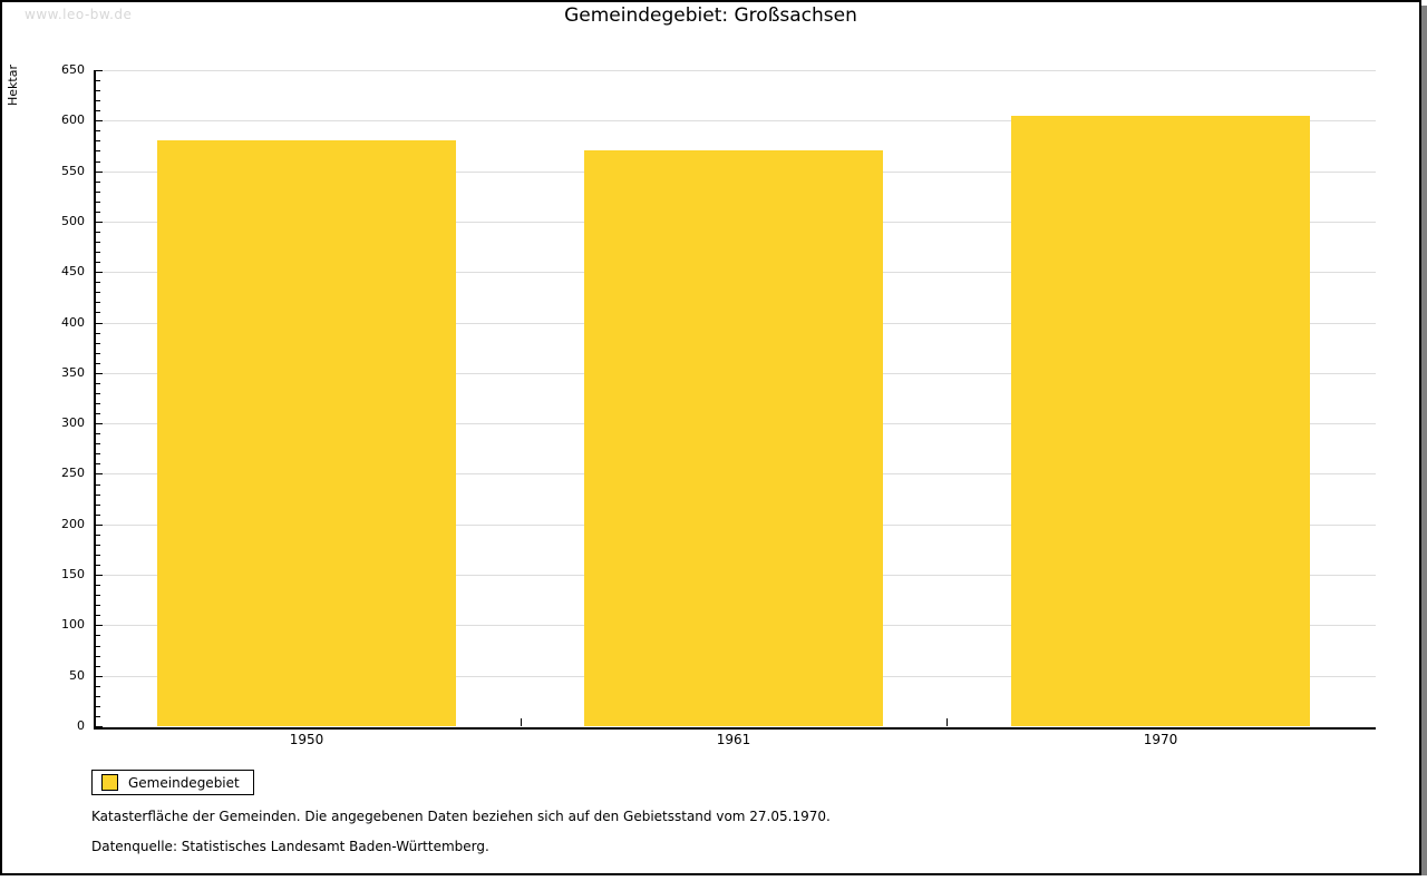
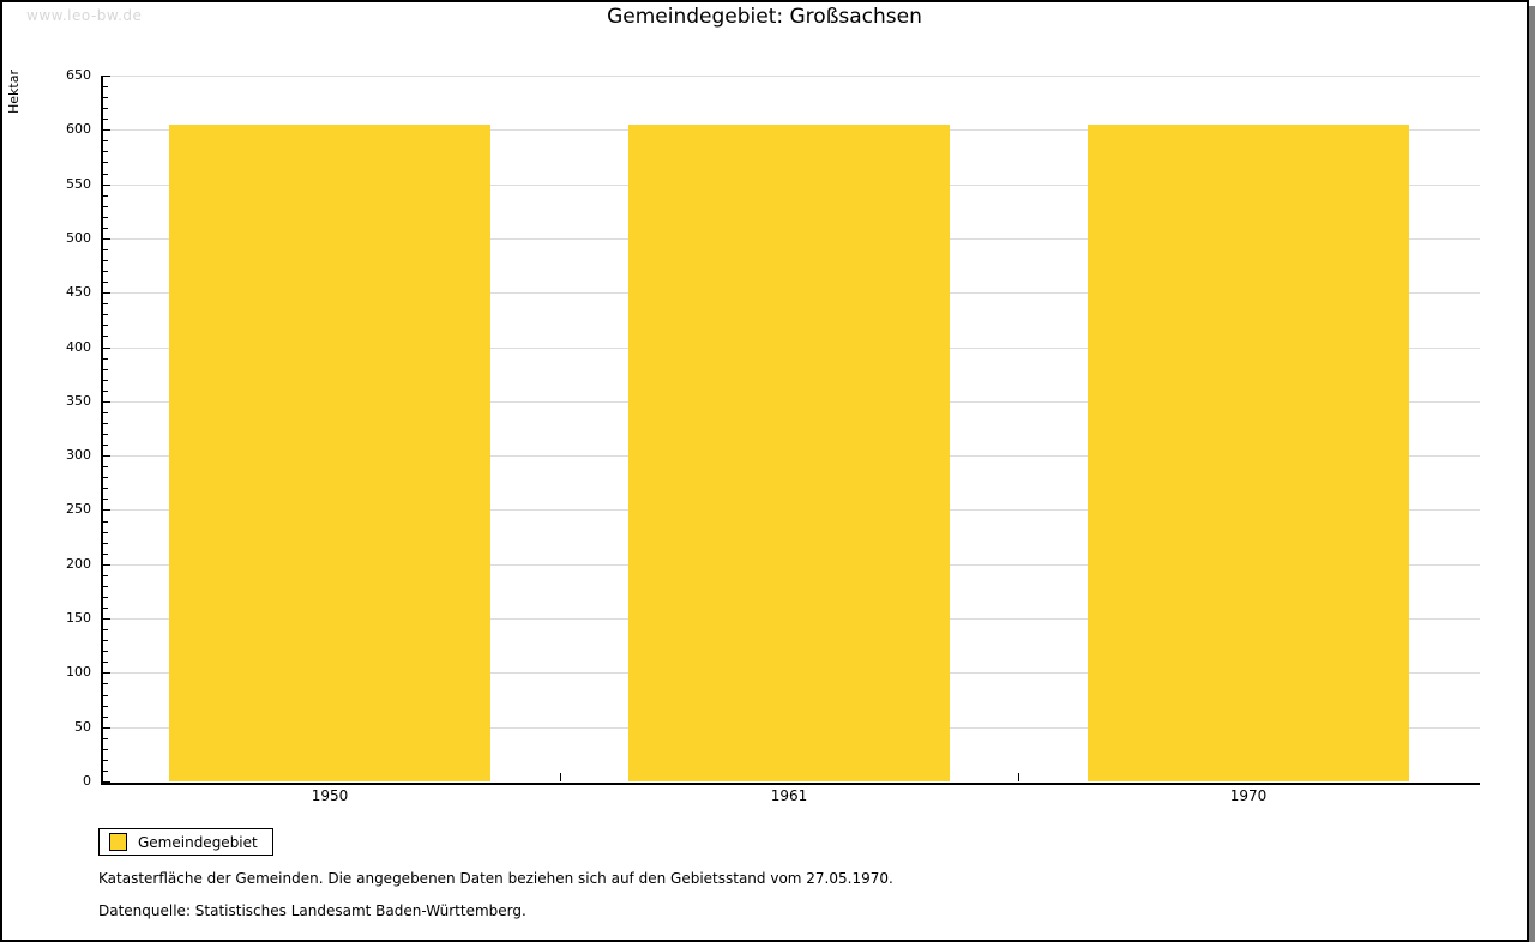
1950: 580 -> 600
1961: 570 -> 600
